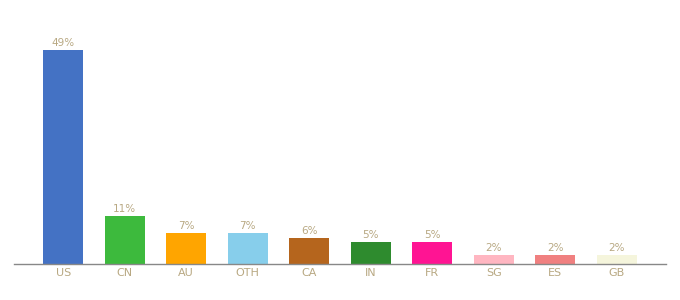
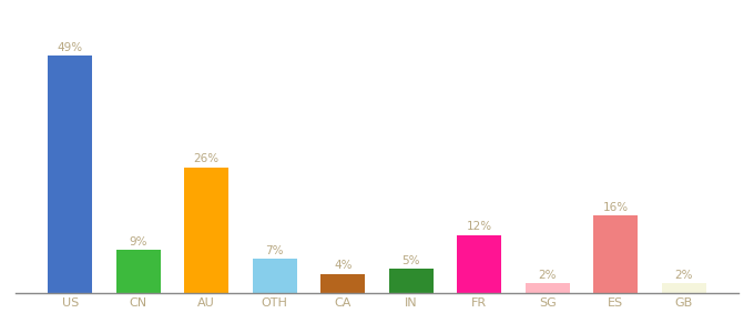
CN: 11% -> 9%
AU: 7% -> 26%
CA: 6% -> 4%
FR: 5% -> 12%
ES: 2% -> 16%
